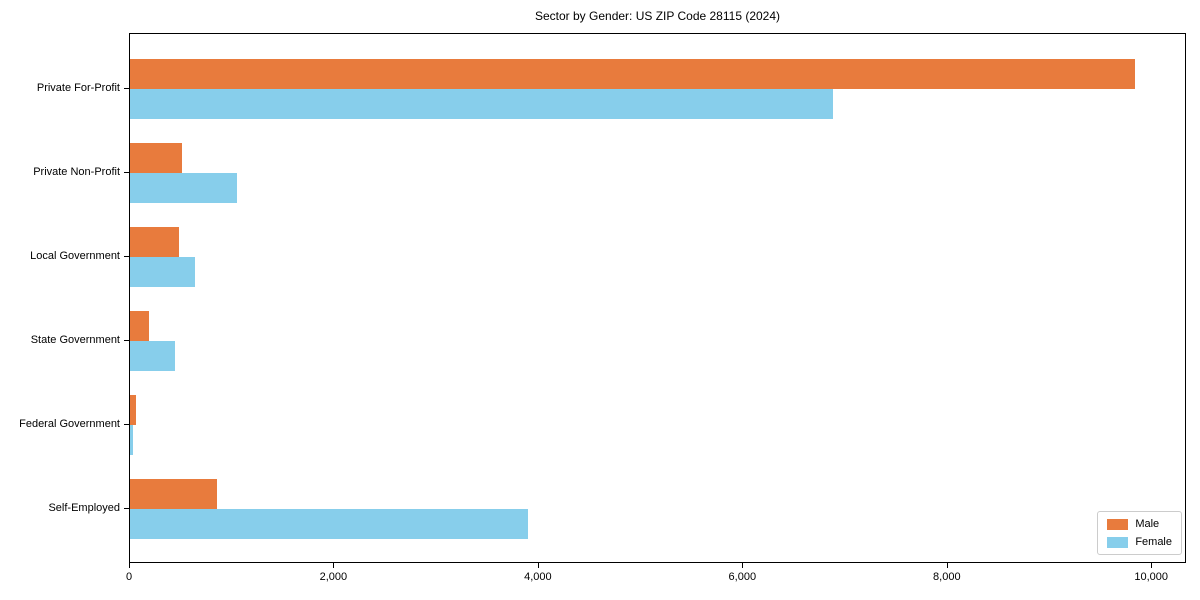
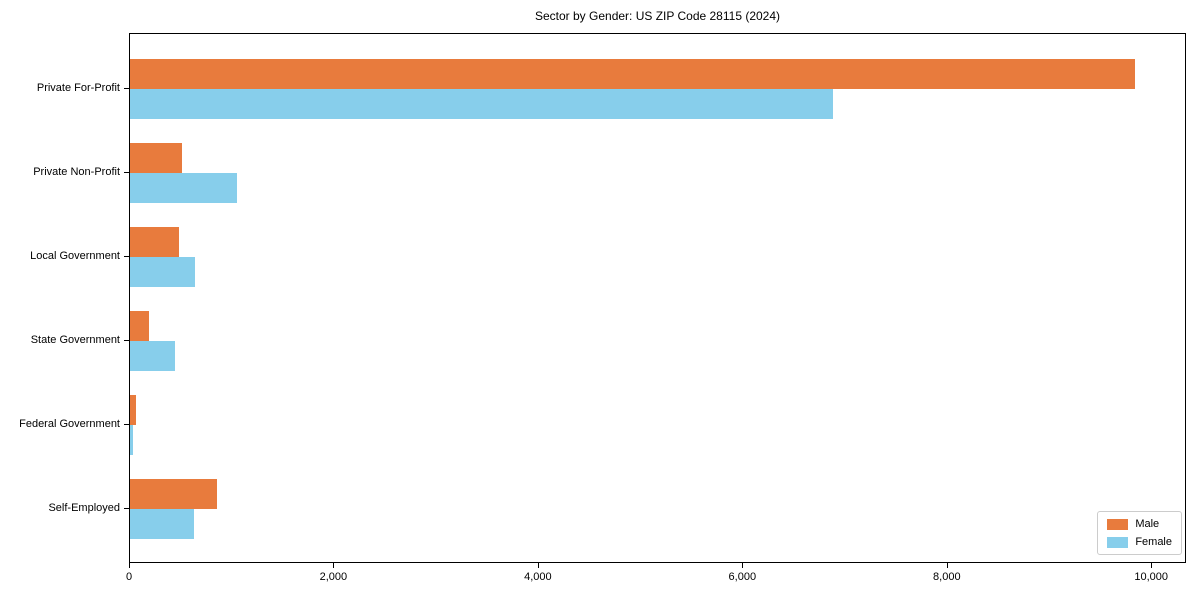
Female/Self-Employed: 3890 -> 620
